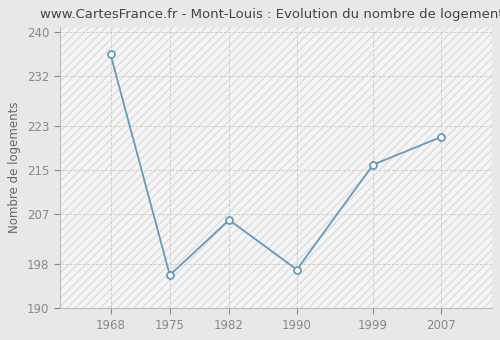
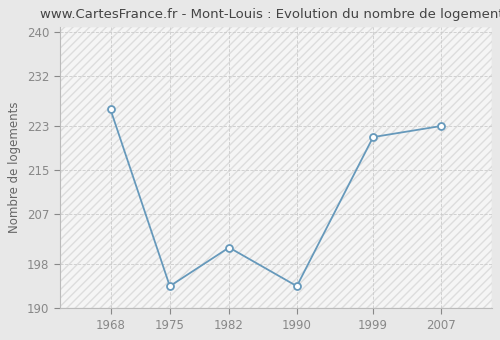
1968: 236 -> 226
1975: 196 -> 194
1982: 206 -> 201
1990: 197 -> 194
1999: 216 -> 221
2007: 221 -> 223
